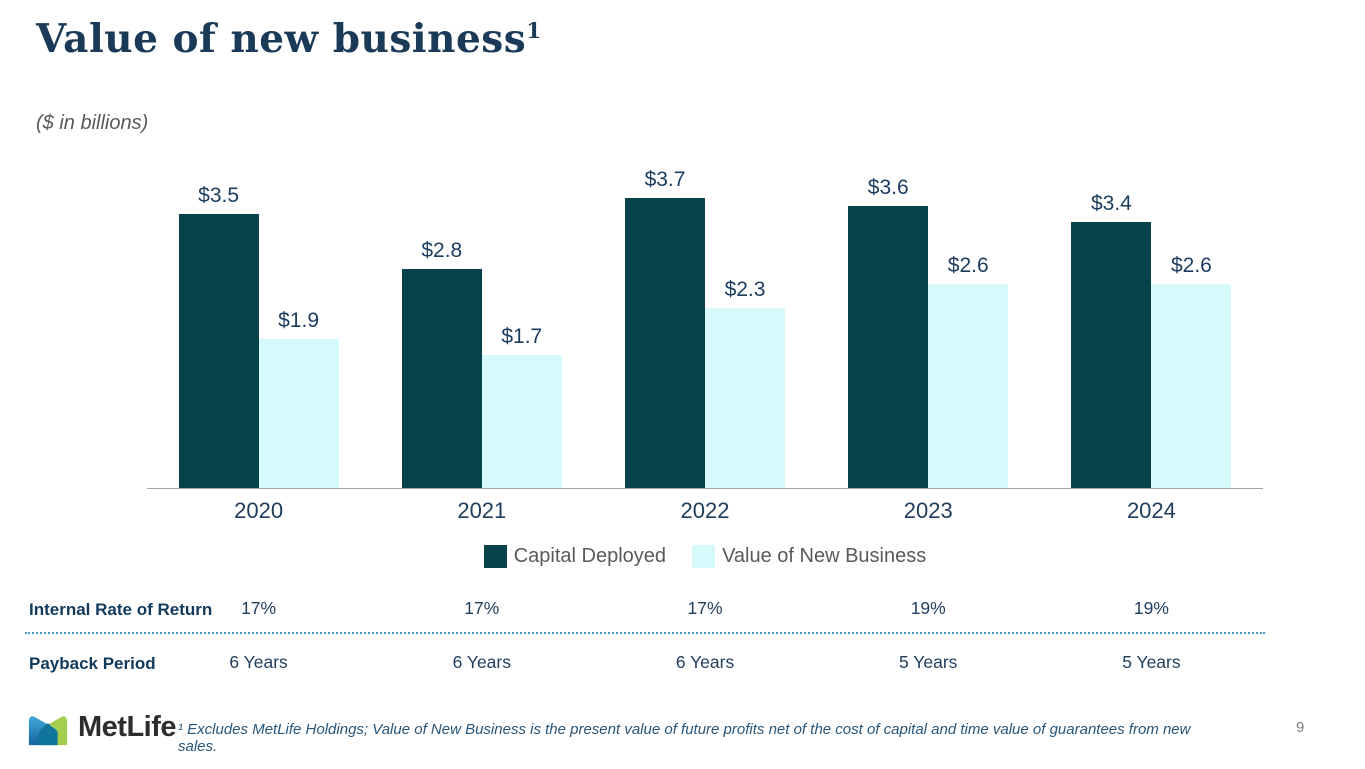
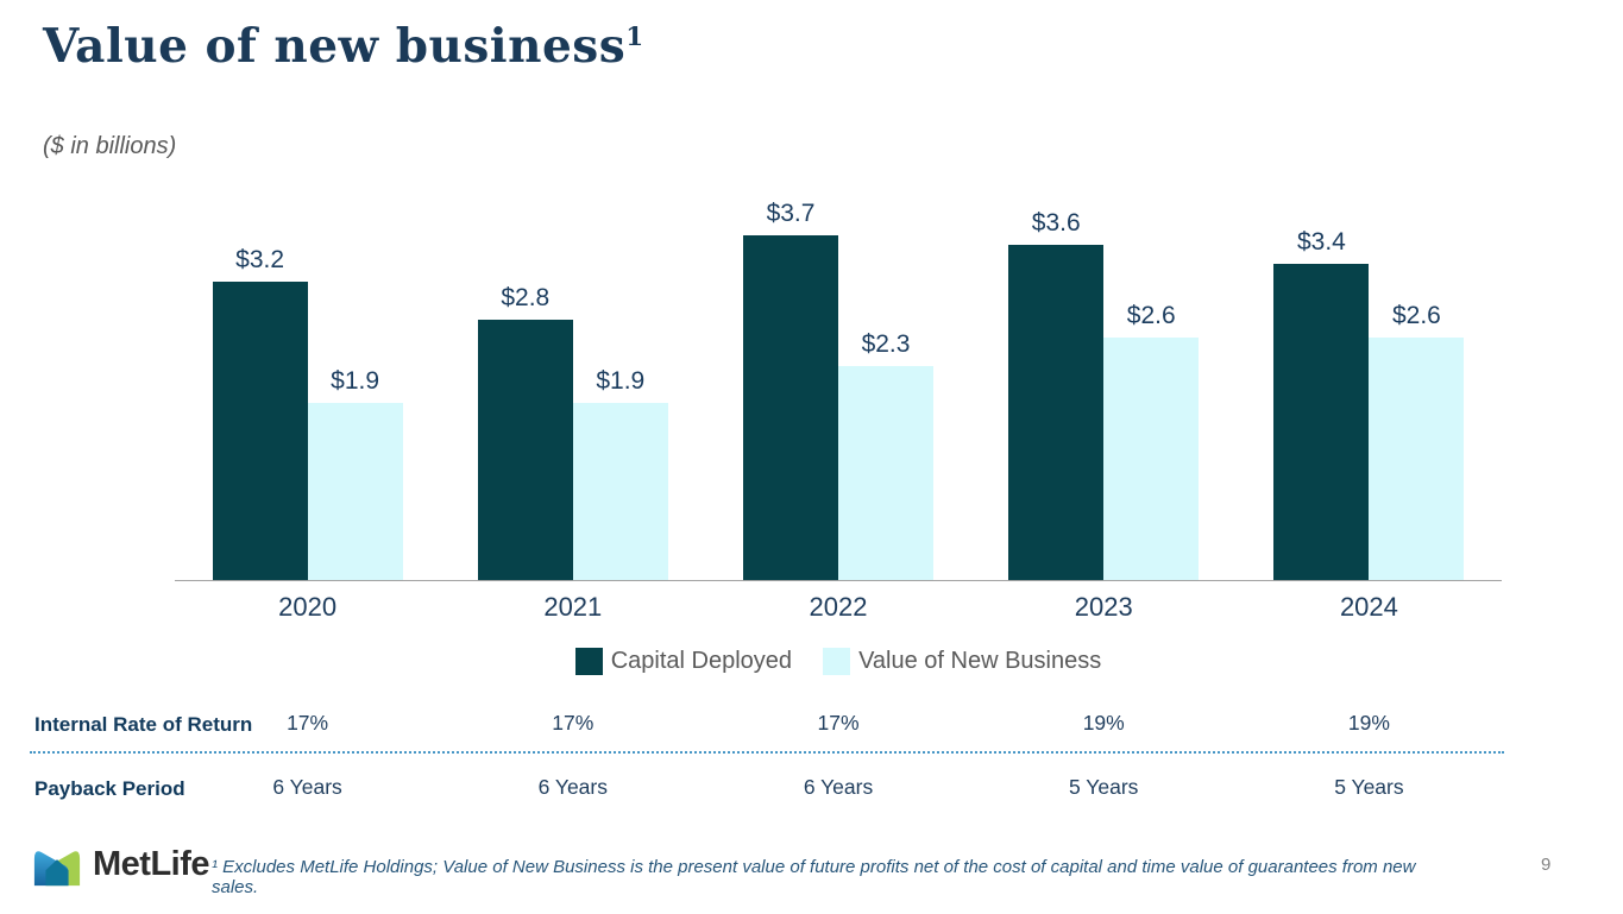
Capital Deployed/2020: $3.5 -> $3.2
Value of New Business/2021: $1.7 -> $1.9
